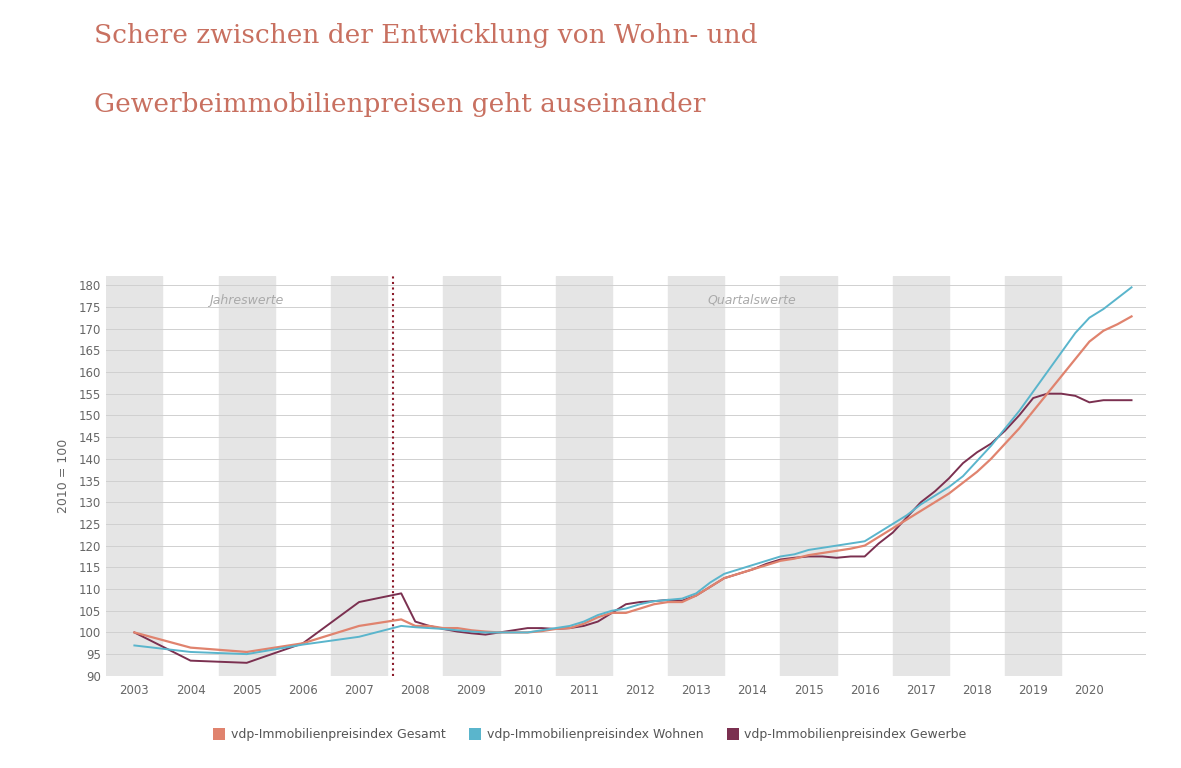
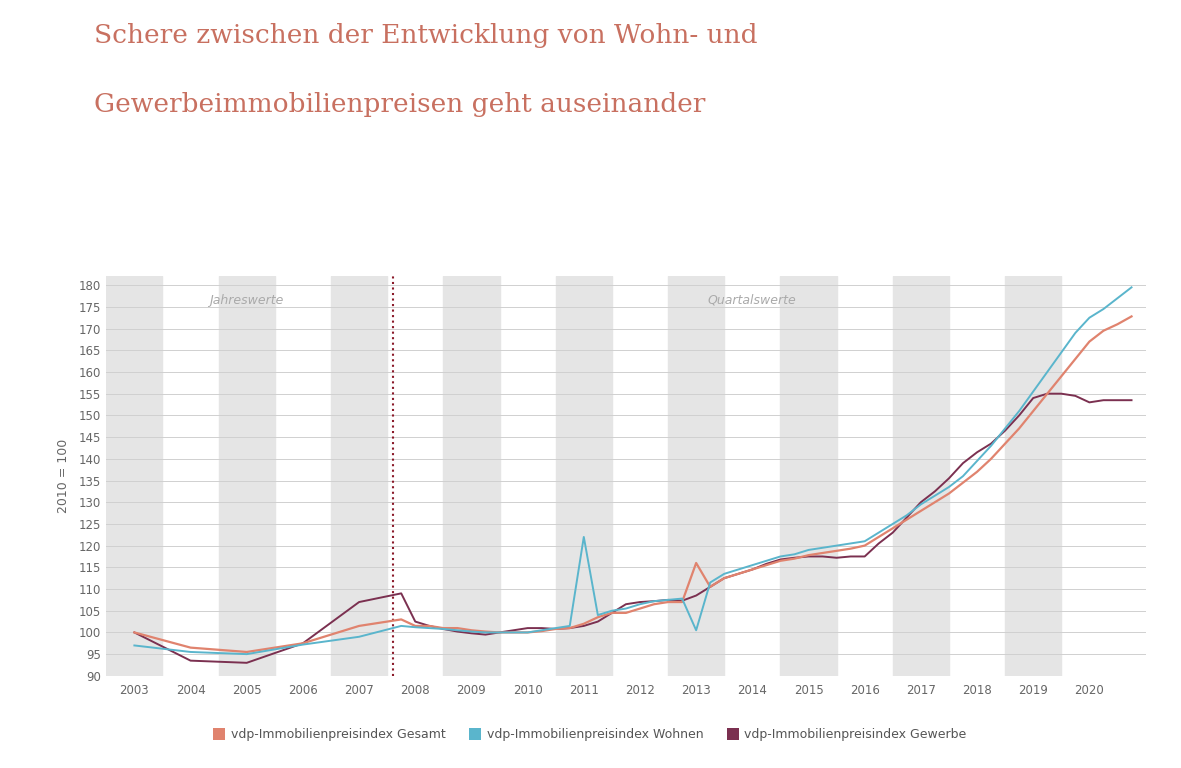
vdp-Immobilienpreisindex Wohnen/2011: 102.5 -> 122.0
vdp-Immobilienpreisindex Gesamt/2013: 108.5 -> 116.0
vdp-Immobilienpreisindex Wohnen/2013: 109.0 -> 100.5
